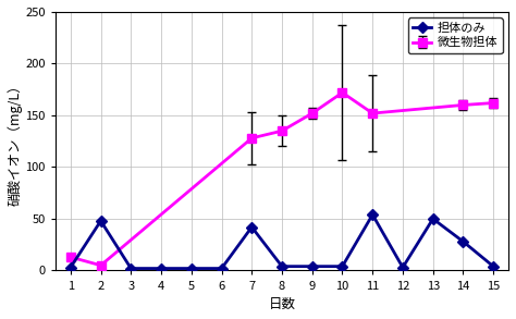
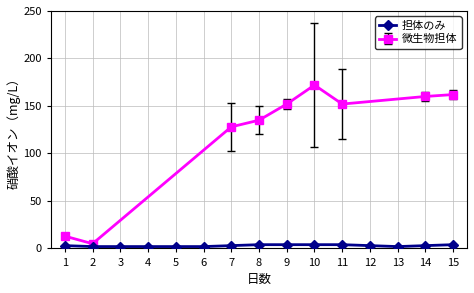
担体のみ/2: 48 -> 2
担体のみ/7: 42 -> 3
担体のみ/11: 54 -> 4
担体のみ/13: 50 -> 2
担体のみ/14: 28 -> 3
